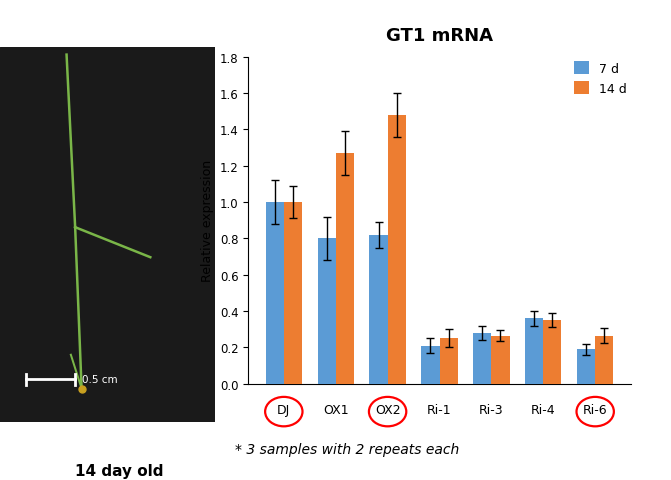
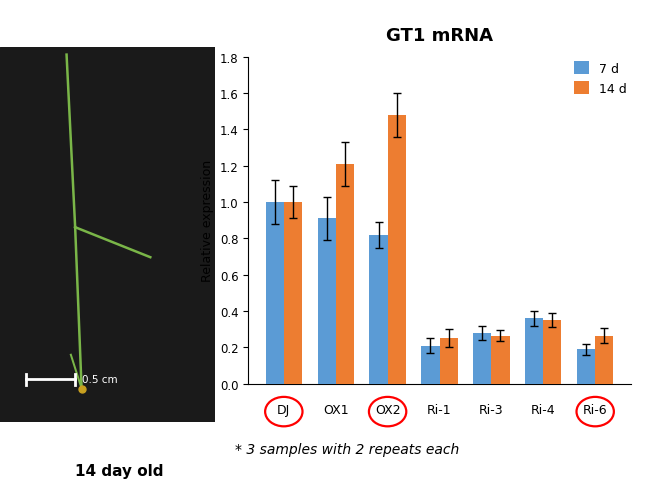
7 d/OX1: 0.80 -> 0.91
14 d/OX1: 1.27 -> 1.21
